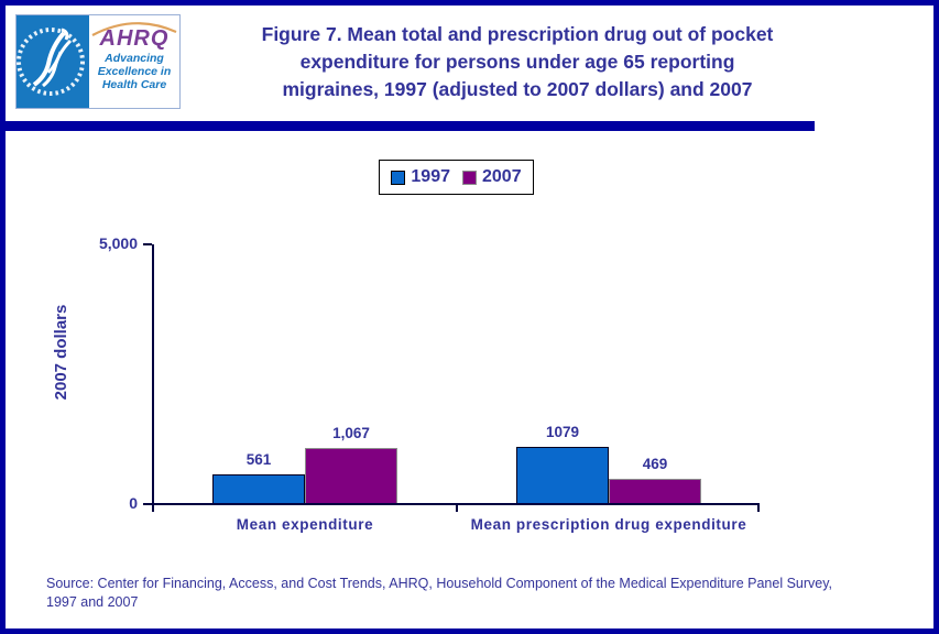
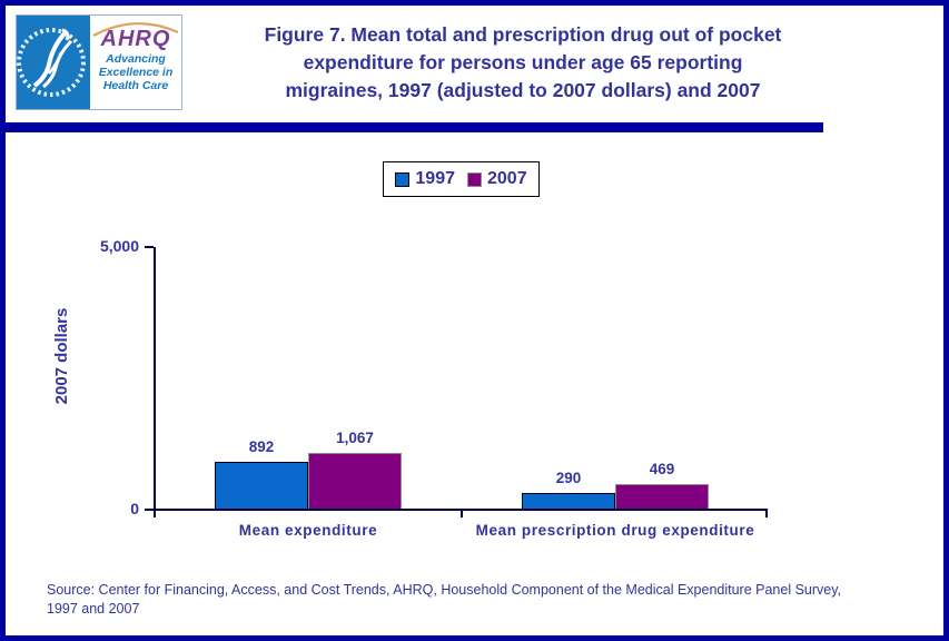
1997/Mean expenditure: 561 -> 892
1997/Mean prescription drug expenditure: 1079 -> 290
